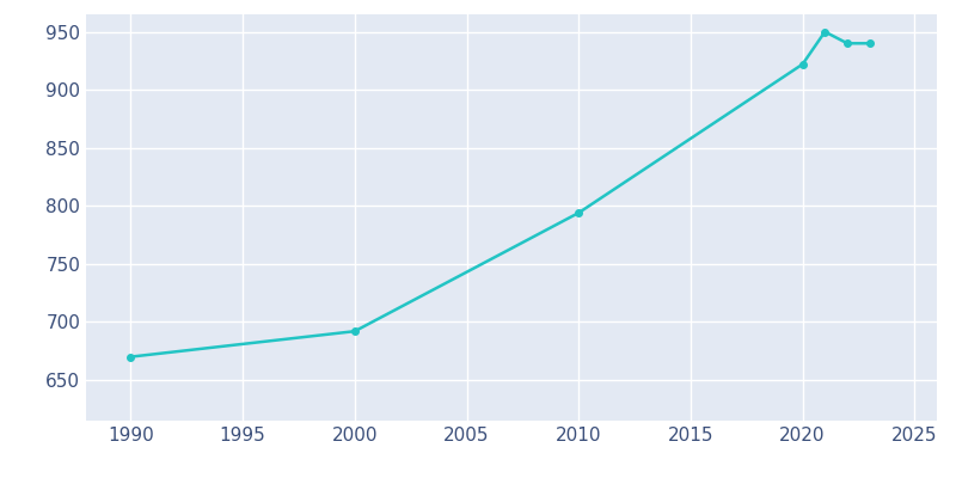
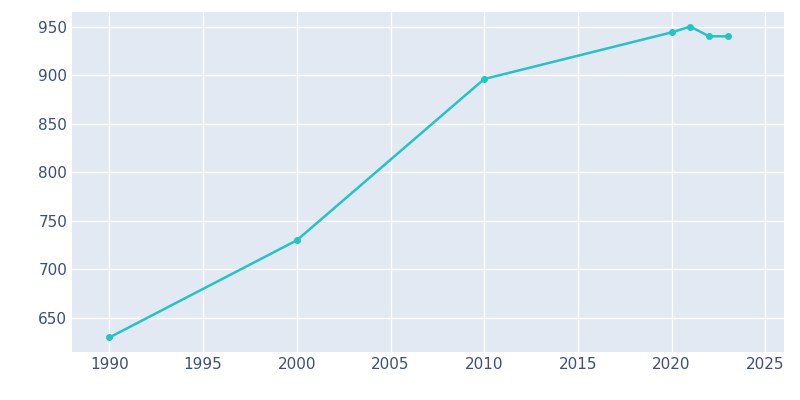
1990: 670 -> 630
2000: 692 -> 730
2010: 794 -> 896
2020: 922 -> 944
